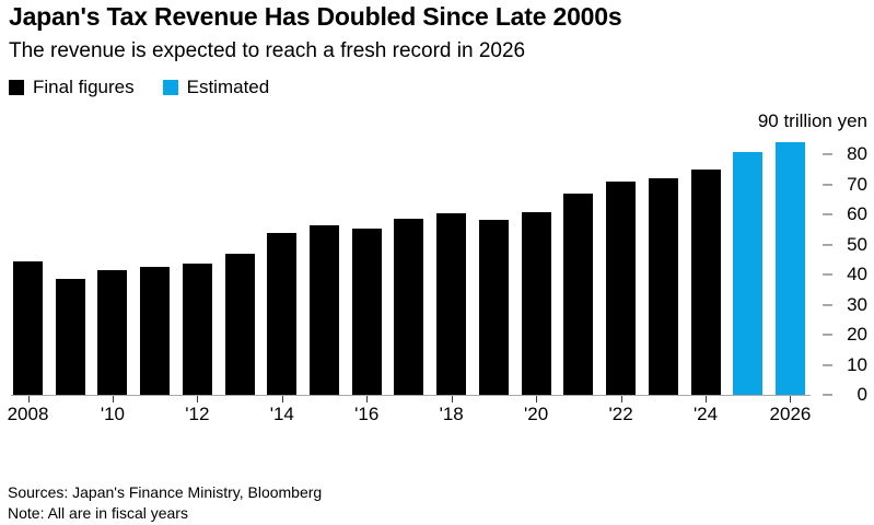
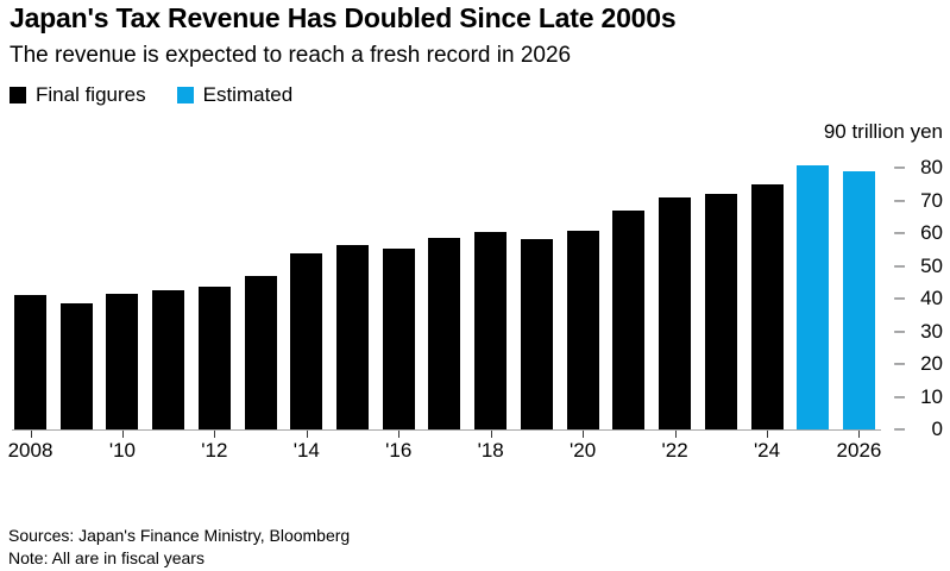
2008: 44 -> 41
2026: 84 -> 79
